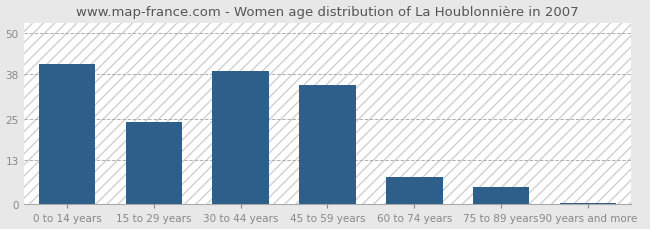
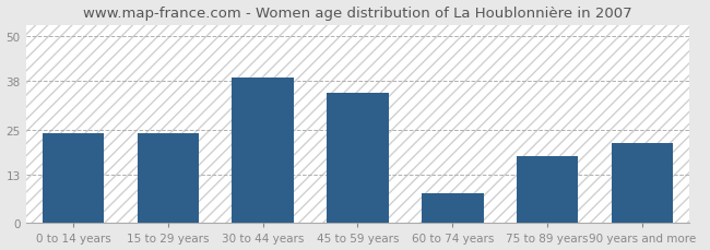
0 to 14 years: 41.0 -> 24.0
75 to 89 years: 5.0 -> 18.0
90 years and more: 0.5 -> 21.5
